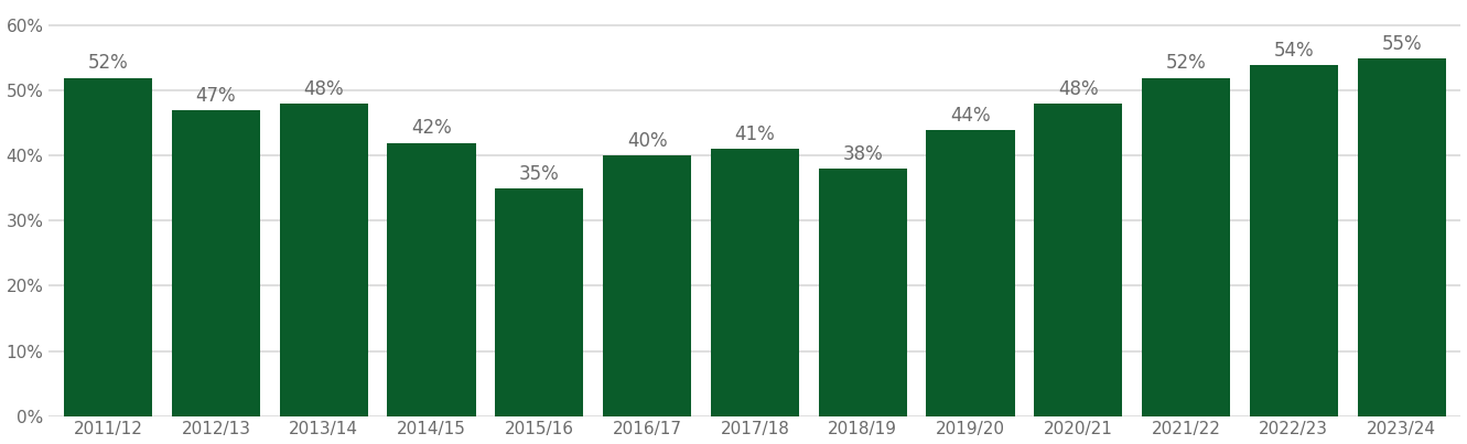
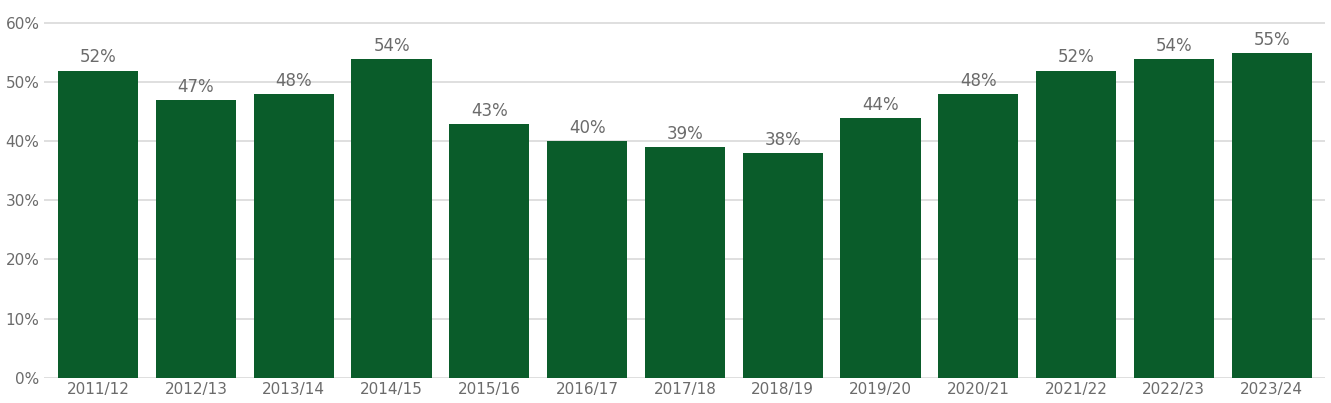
2014/15: 42% -> 54%
2015/16: 35% -> 43%
2017/18: 41% -> 39%
